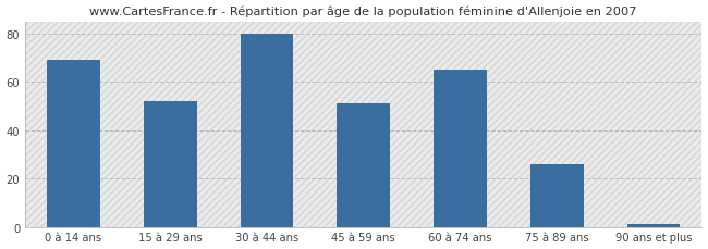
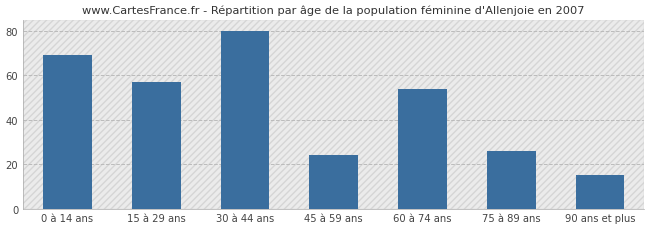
15 à 29 ans: 52 -> 57
45 à 59 ans: 51 -> 24
60 à 74 ans: 65 -> 54
90 ans et plus: 1 -> 15
